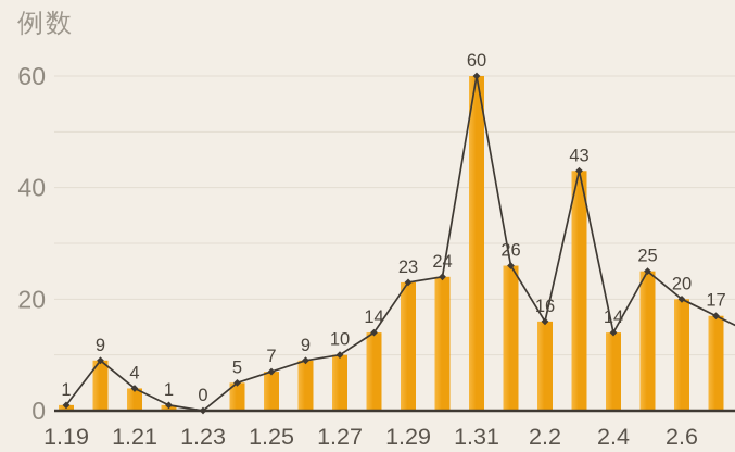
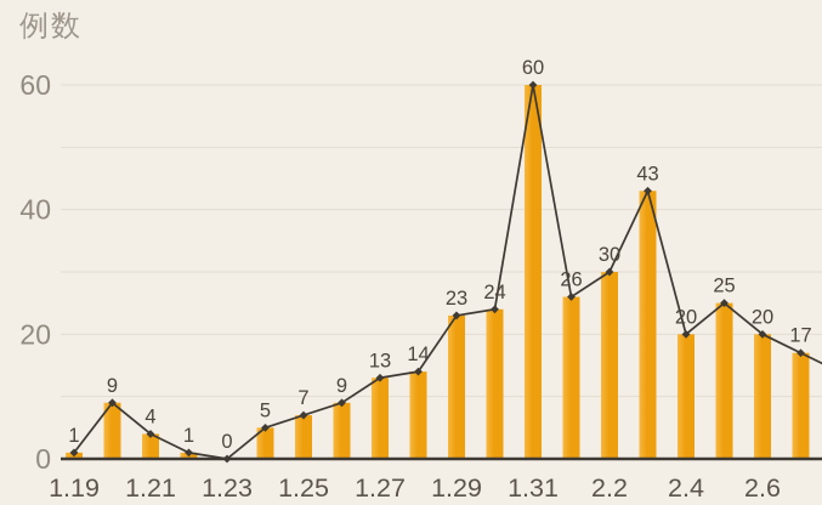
1.27: 10 -> 13
2.2: 16 -> 30
2.4: 14 -> 20
